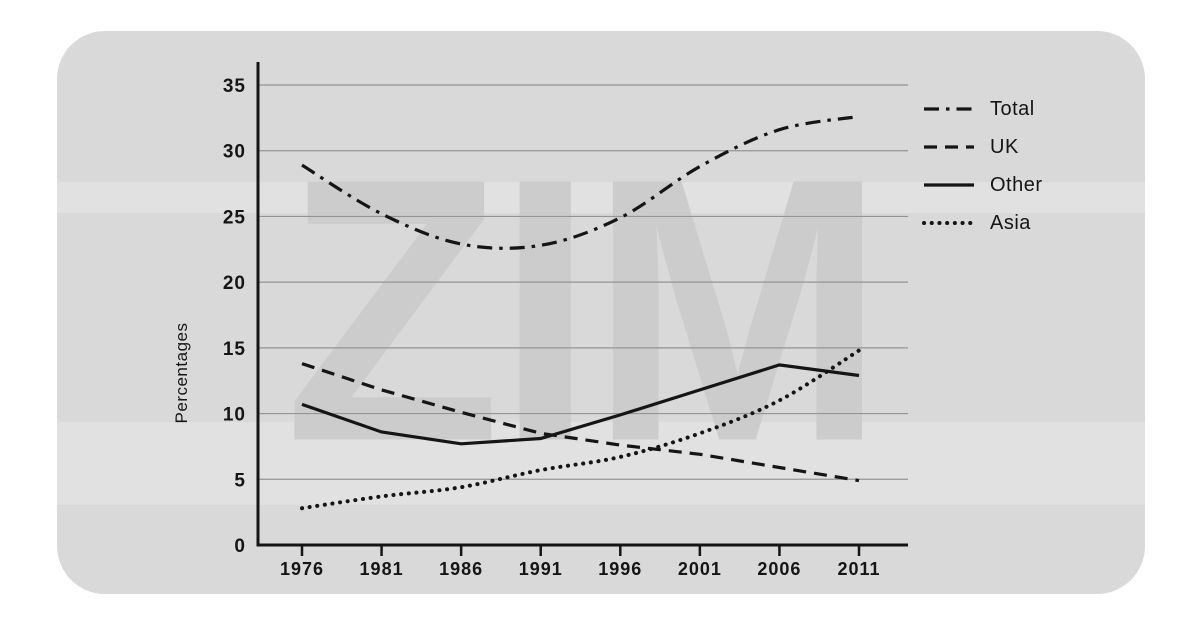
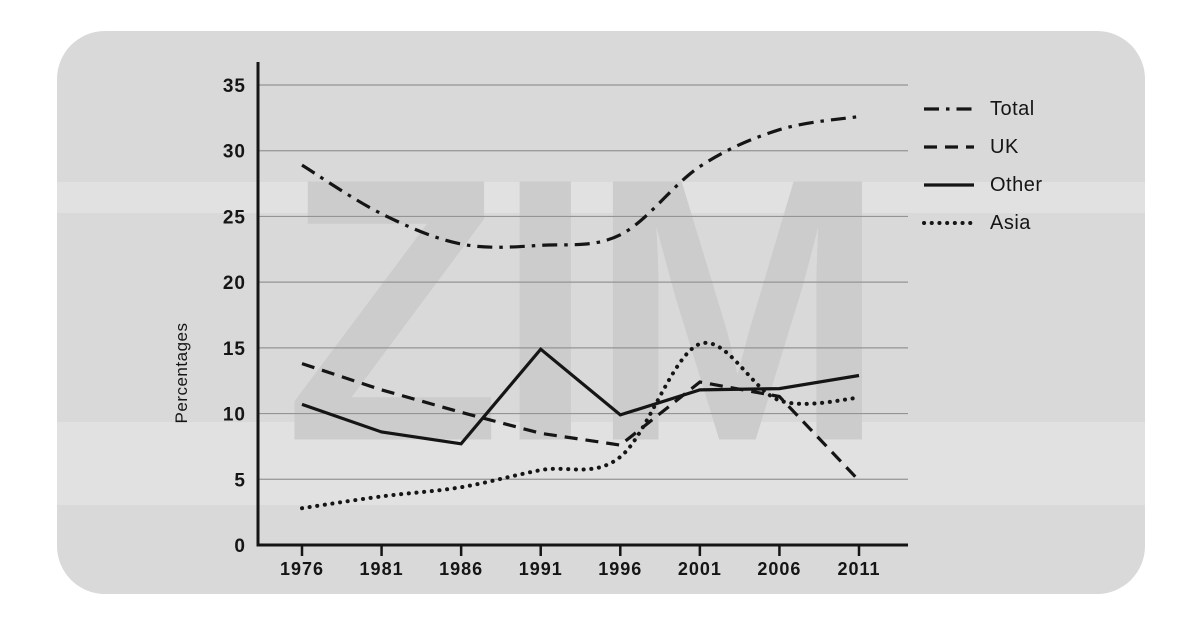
Other/1991: 8.1 -> 14.9
Total/1996: 24.9 -> 23.6
UK/2001: 6.9 -> 12.4
Asia/2001: 8.5 -> 15.3
UK/2006: 5.9 -> 11.3
Other/2006: 13.7 -> 11.9
Asia/2011: 14.8 -> 11.2
